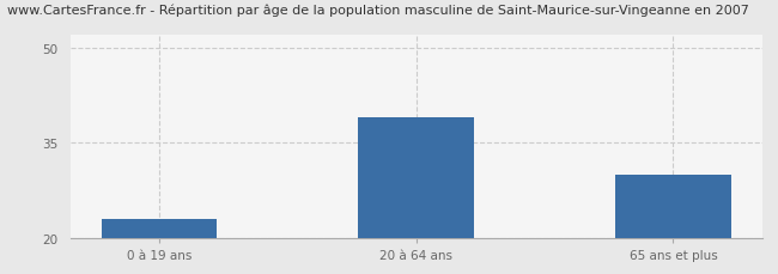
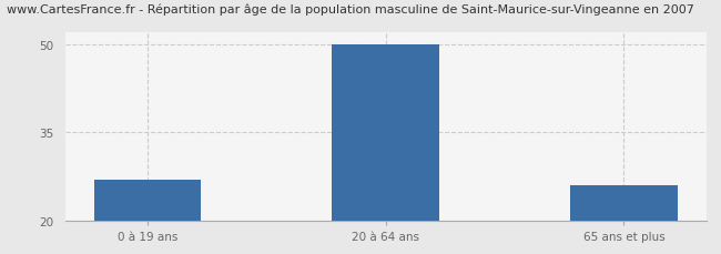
0 à 19 ans: 23 -> 27
20 à 64 ans: 39 -> 50
65 ans et plus: 30 -> 26
